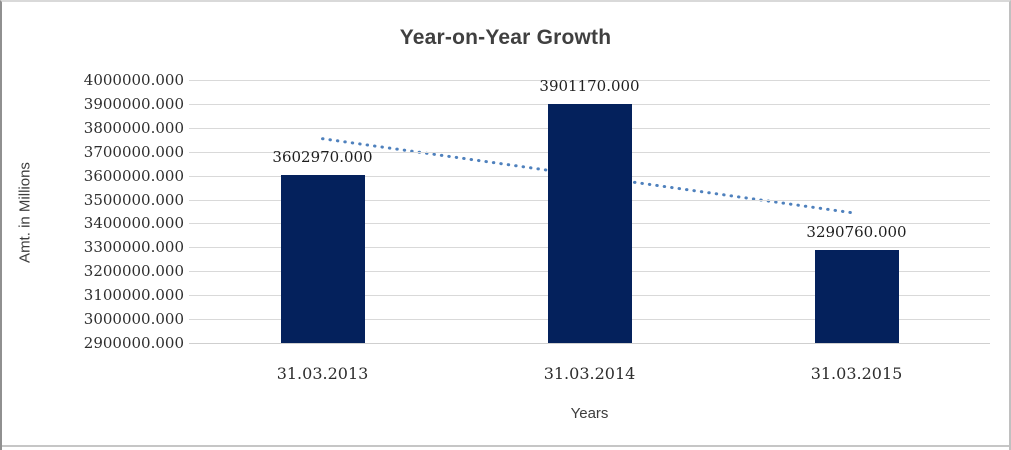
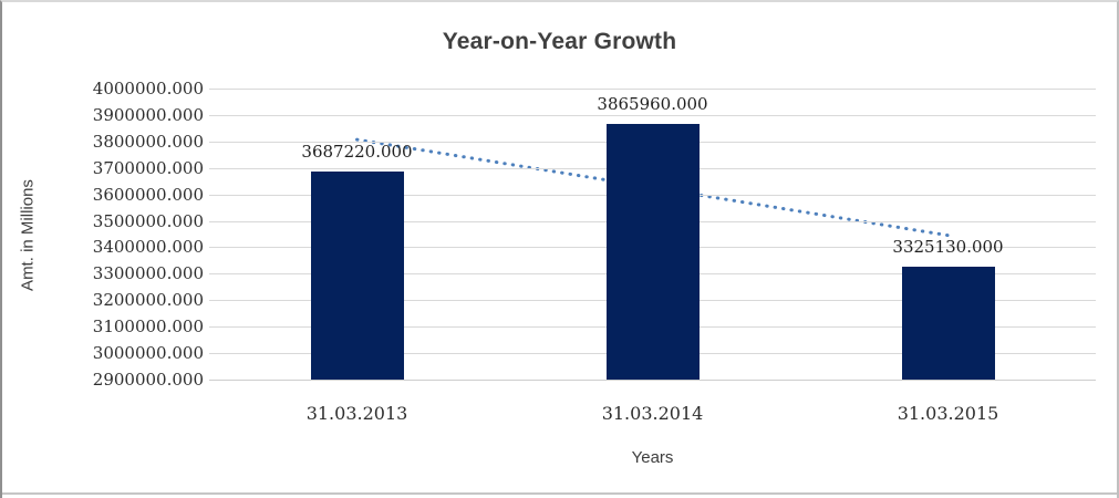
31.03.2013: 3602970.000 -> 3687220.000
31.03.2014: 3901170.000 -> 3865960.000
31.03.2015: 3290760.000 -> 3325130.000
